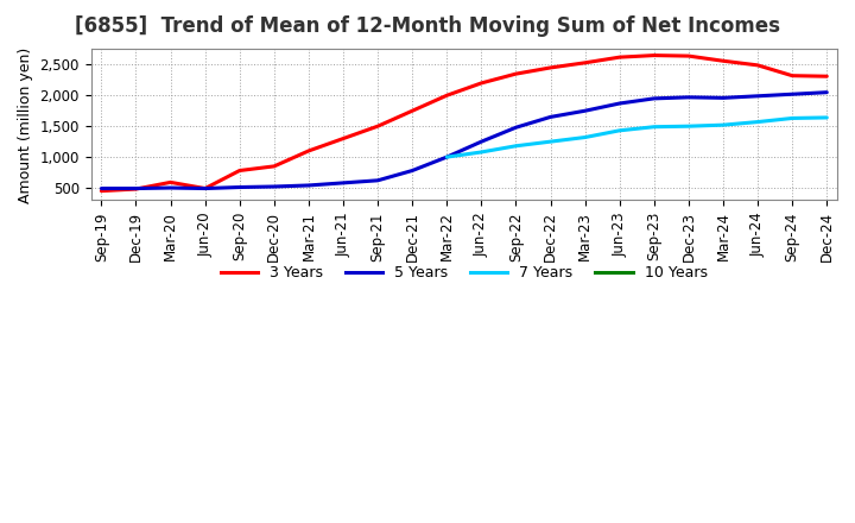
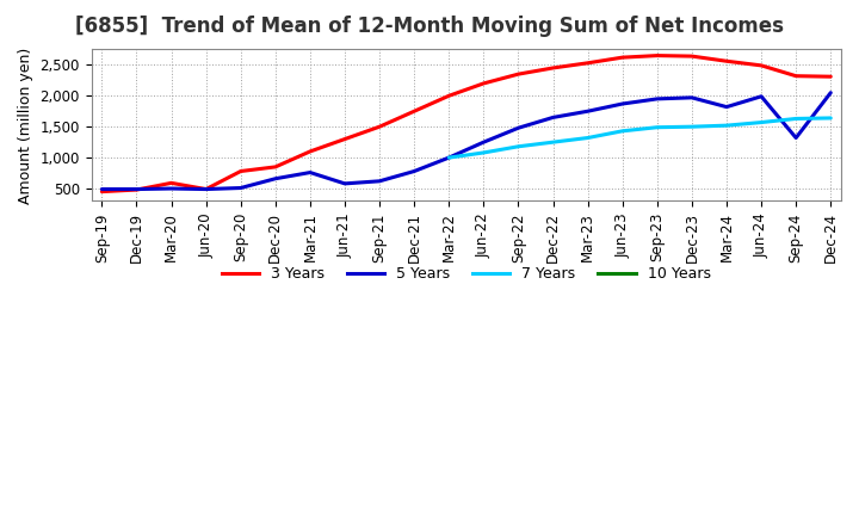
5 Years/Dec-20: 520 -> 660
5 Years/Mar-21: 540 -> 760
5 Years/Mar-24: 1,960 -> 1,820
5 Years/Sep-24: 2,020 -> 1,320
